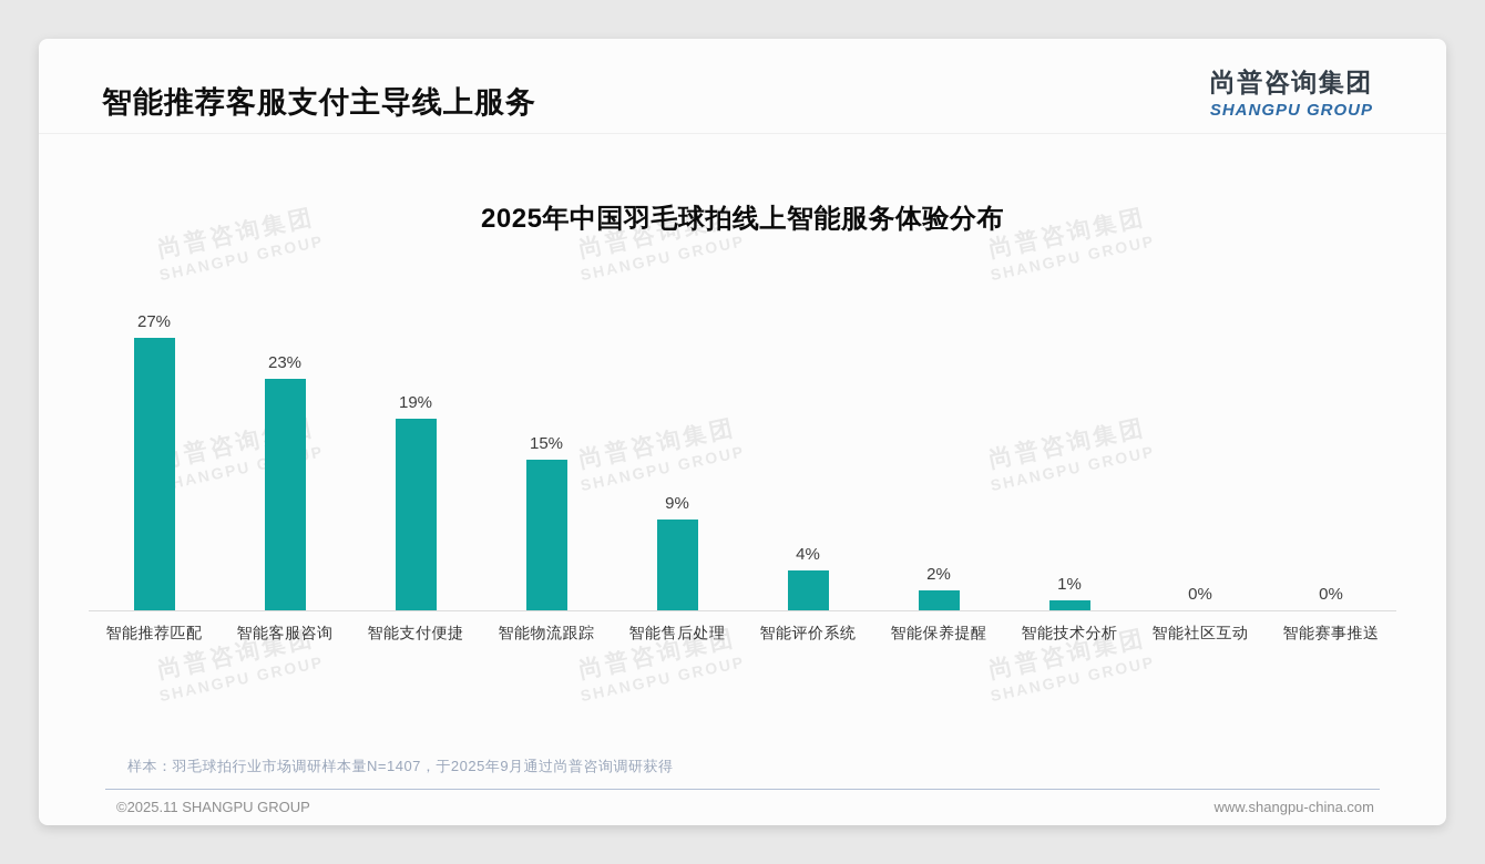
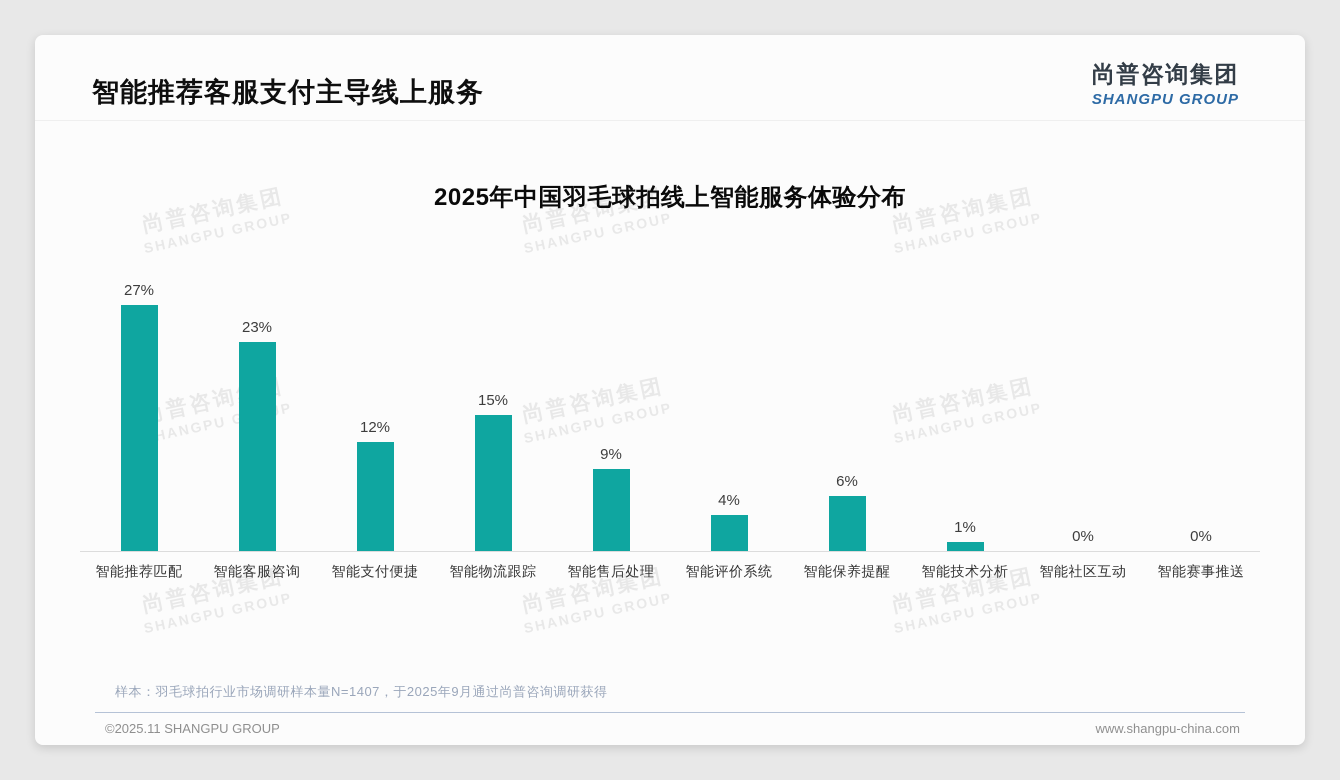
智能支付便捷: 19% -> 12%
智能保养提醒: 2% -> 6%
